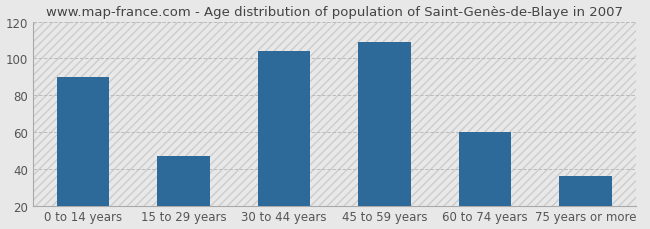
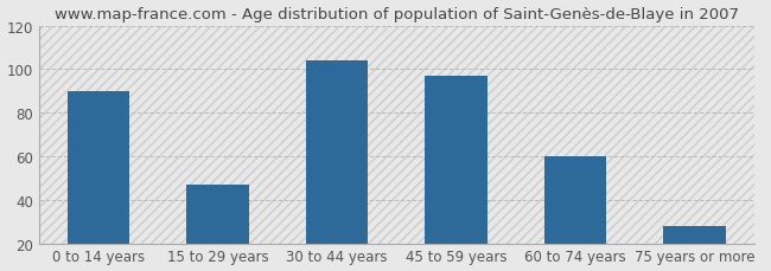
45 to 59 years: 109 -> 97
75 years or more: 36 -> 28
